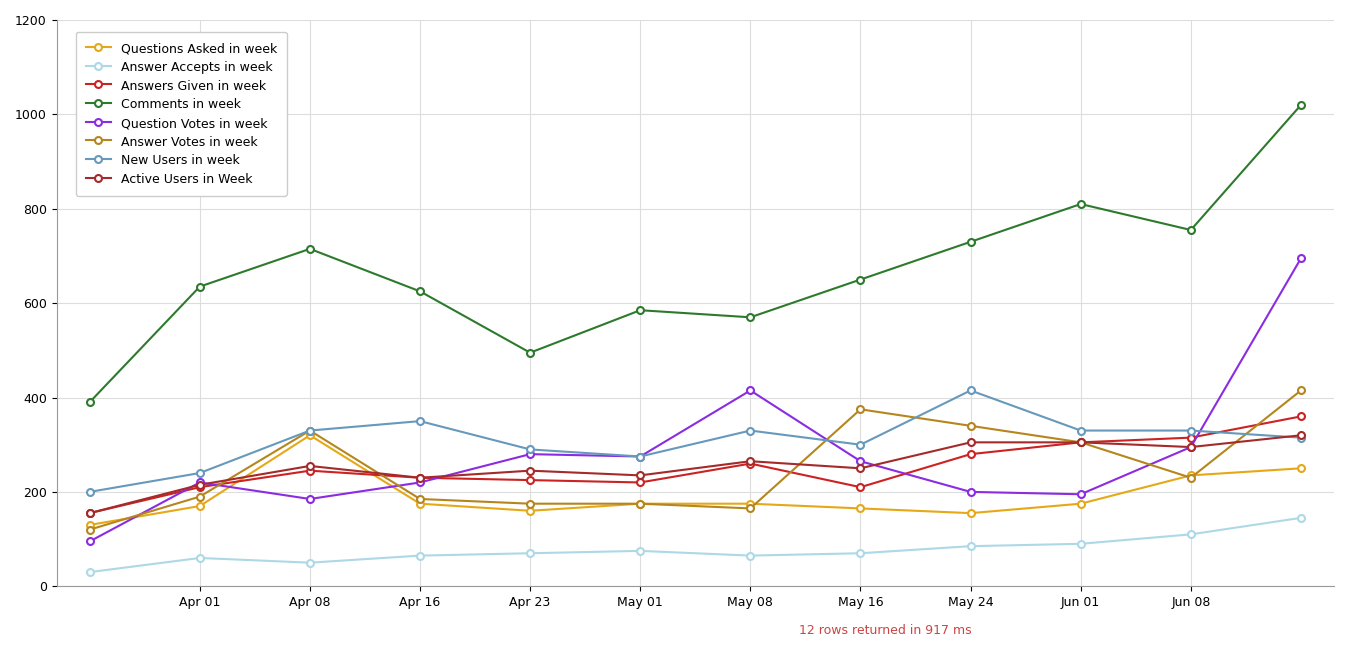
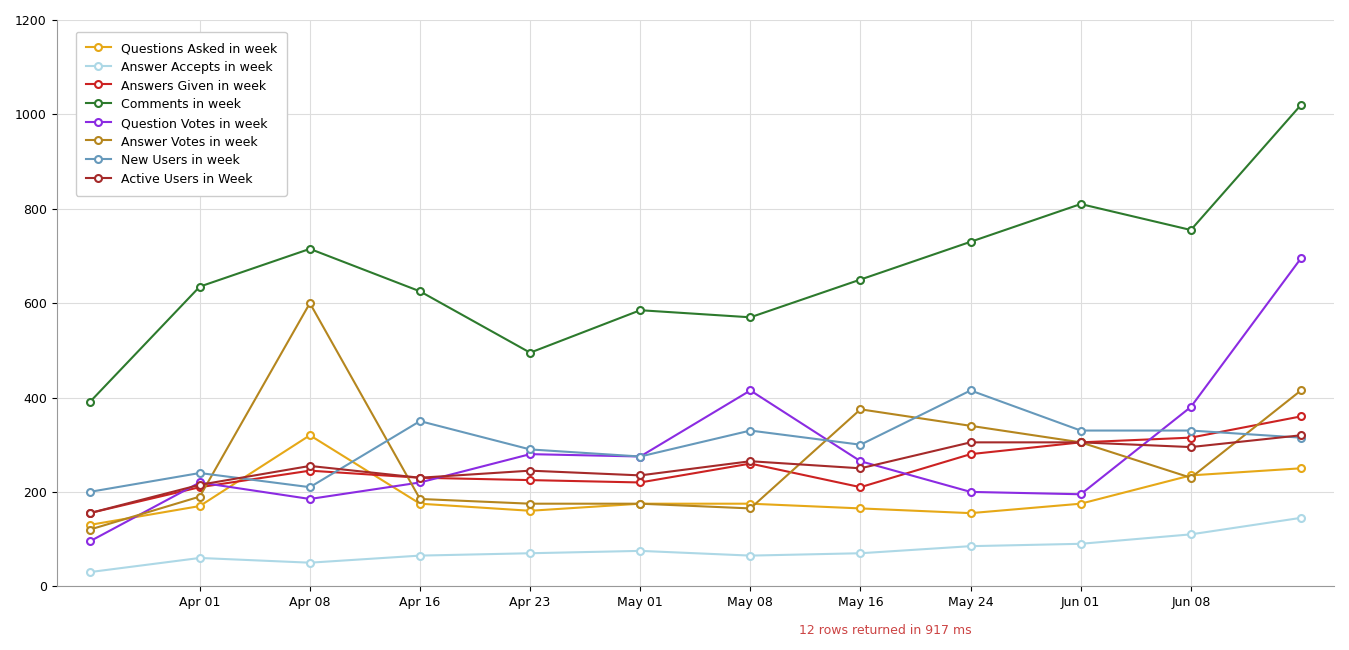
Answer Votes in week/Apr 08: 330 -> 600
New Users in week/Apr 08: 330 -> 210
Question Votes in week/Jun 08: 295 -> 380
